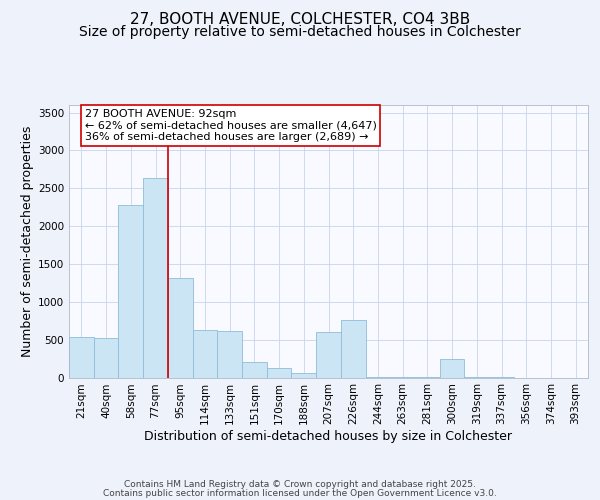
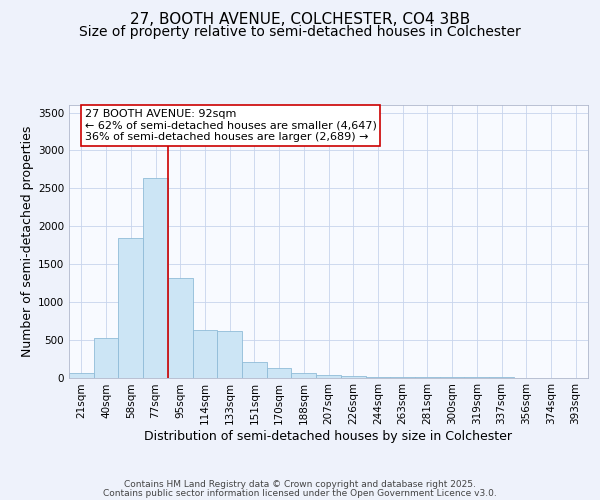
21sqm: 540 -> 60
58sqm: 2280 -> 1840
207sqm: 600 -> 30
226sqm: 760 -> 20
300sqm: 240 -> 0
